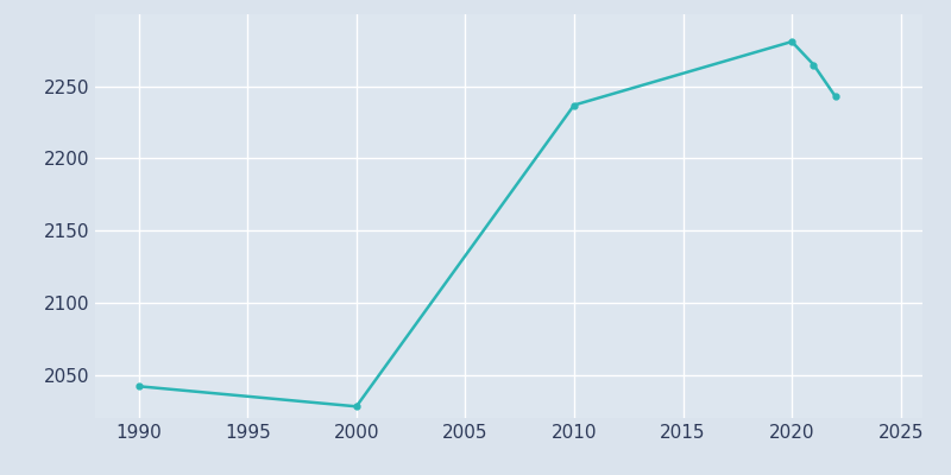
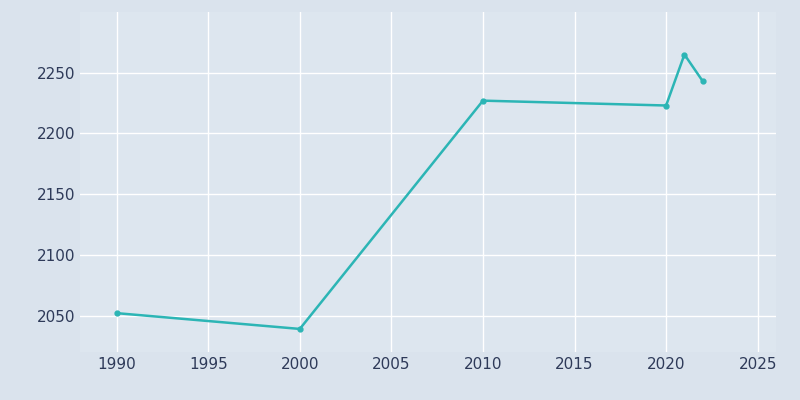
1990: 2042 -> 2052
2000: 2028 -> 2039
2010: 2237 -> 2227
2020: 2281 -> 2223
